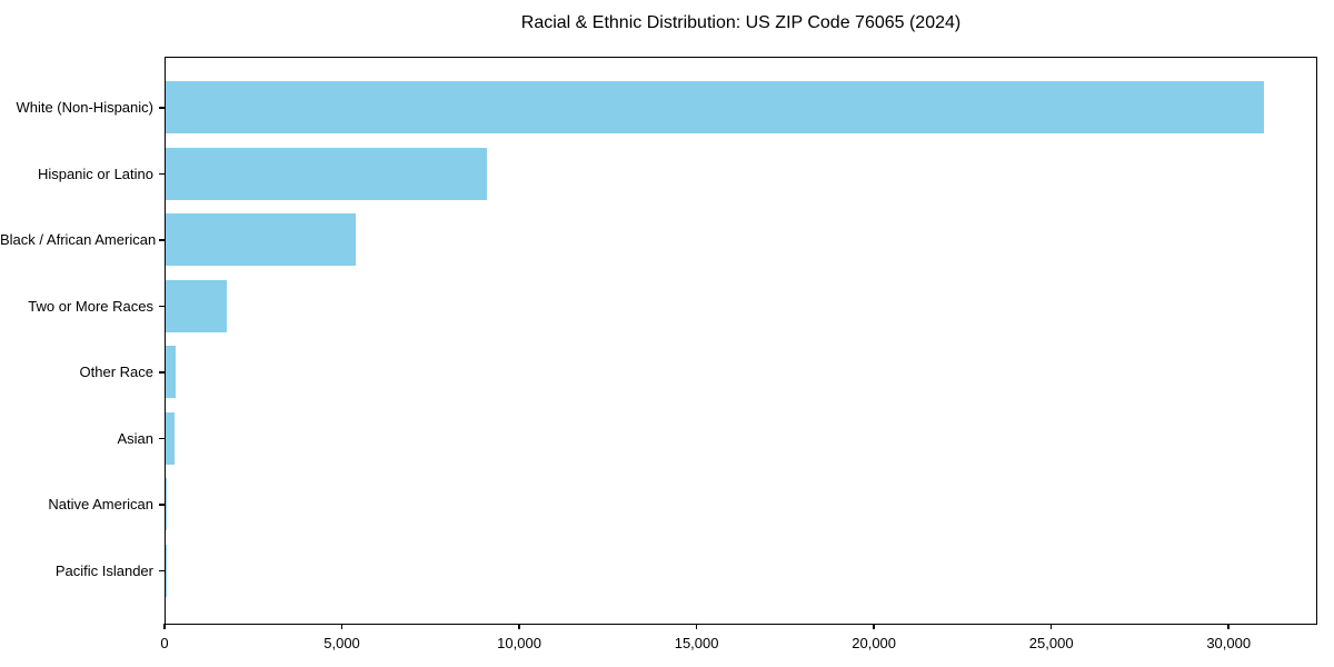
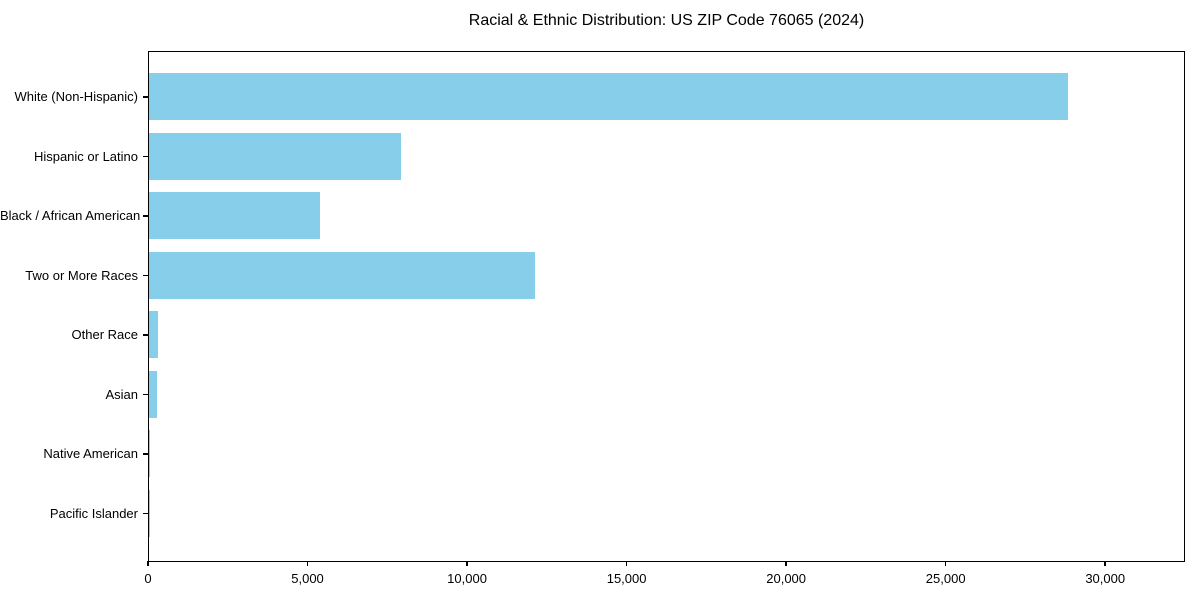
White (Non-Hispanic): 31000 -> 28800
Hispanic or Latino: 9100 -> 7900
Two or More Races: 1700 -> 12100
